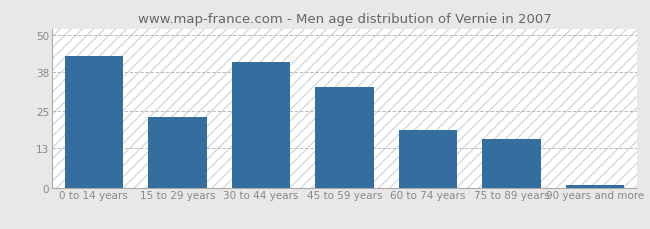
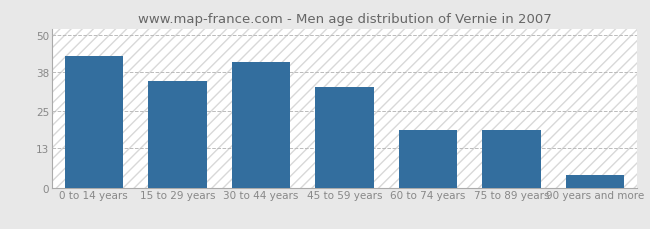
15 to 29 years: 23 -> 35
75 to 89 years: 16 -> 19
90 years and more: 1 -> 4
